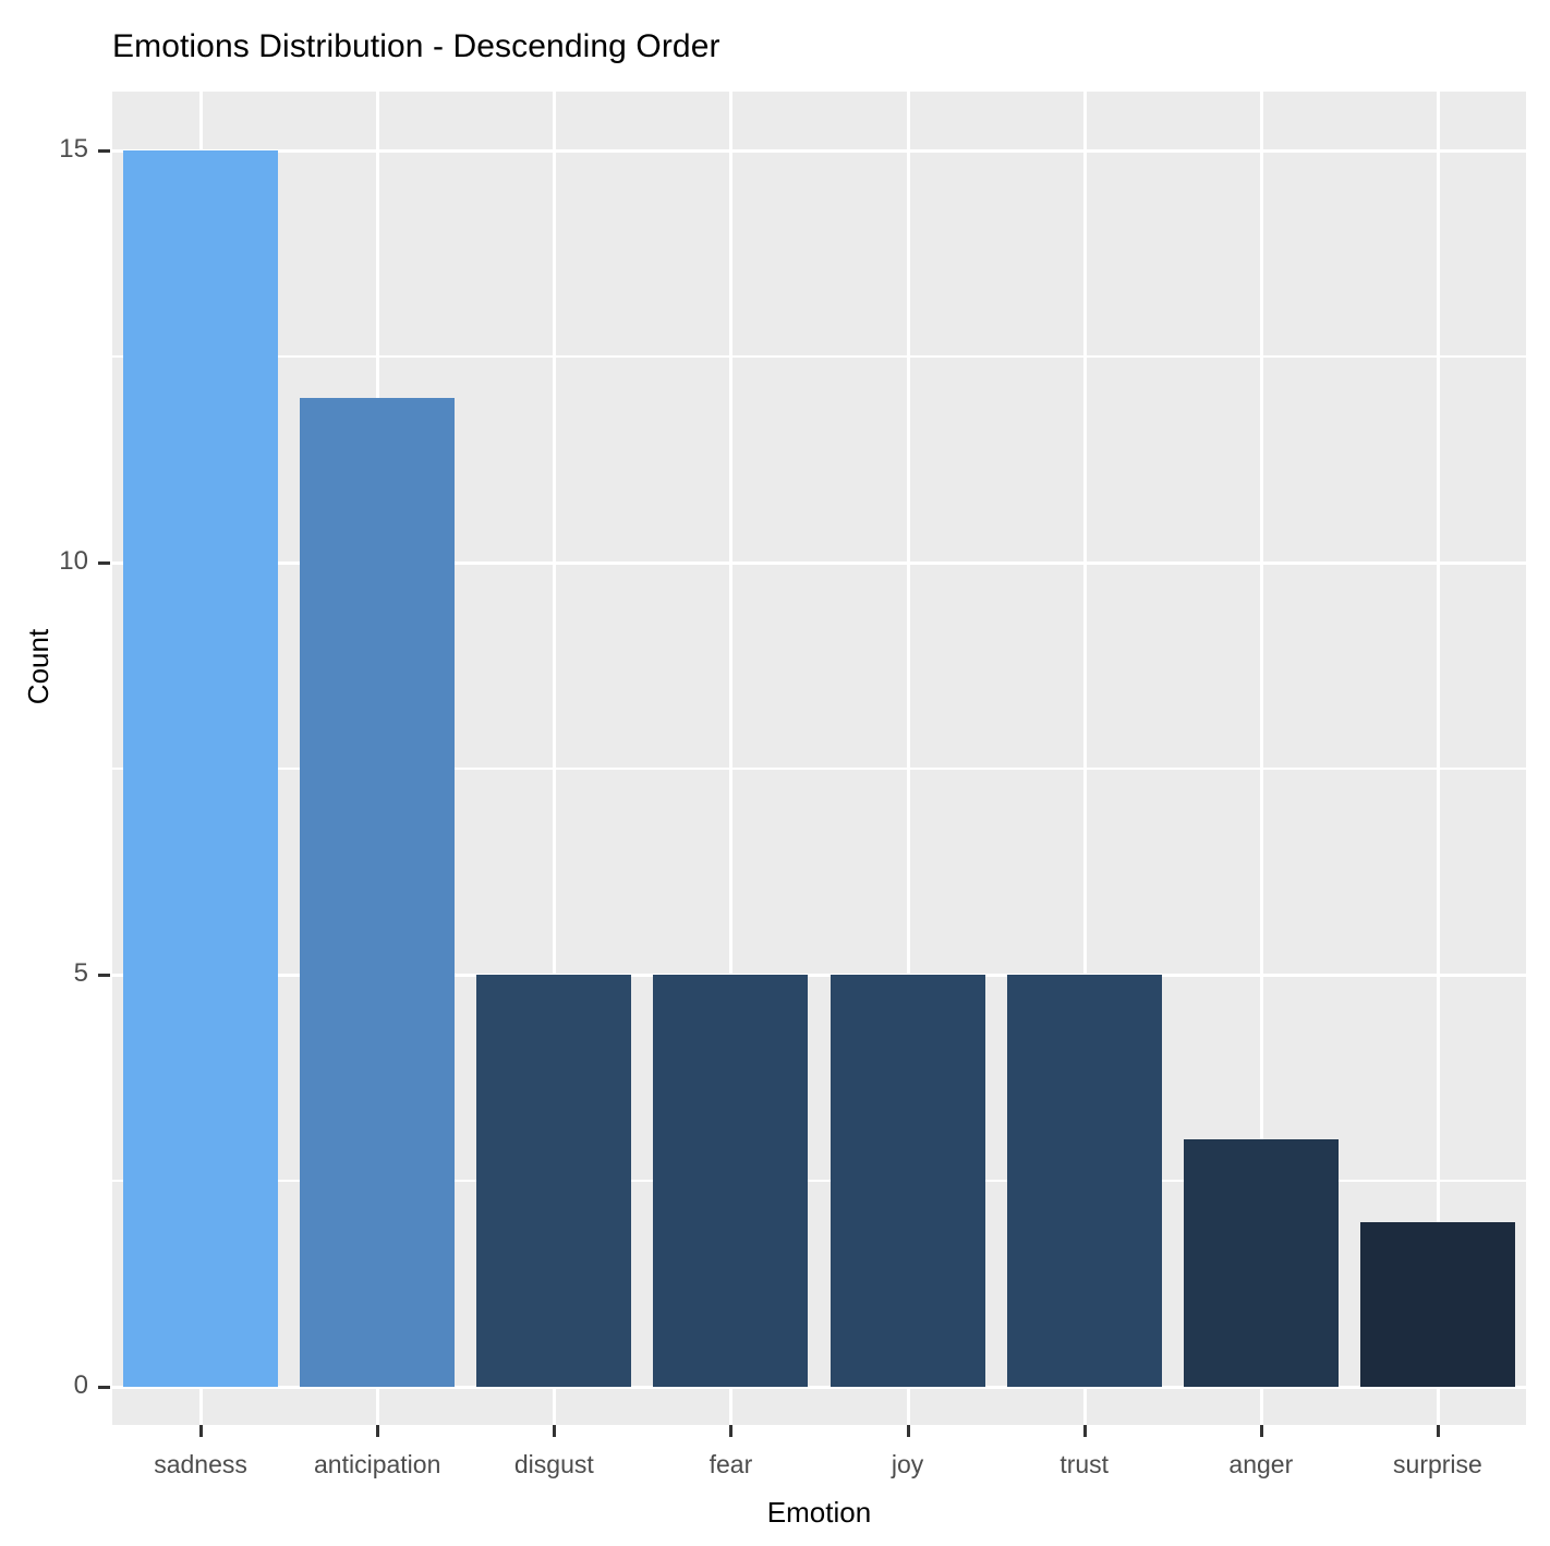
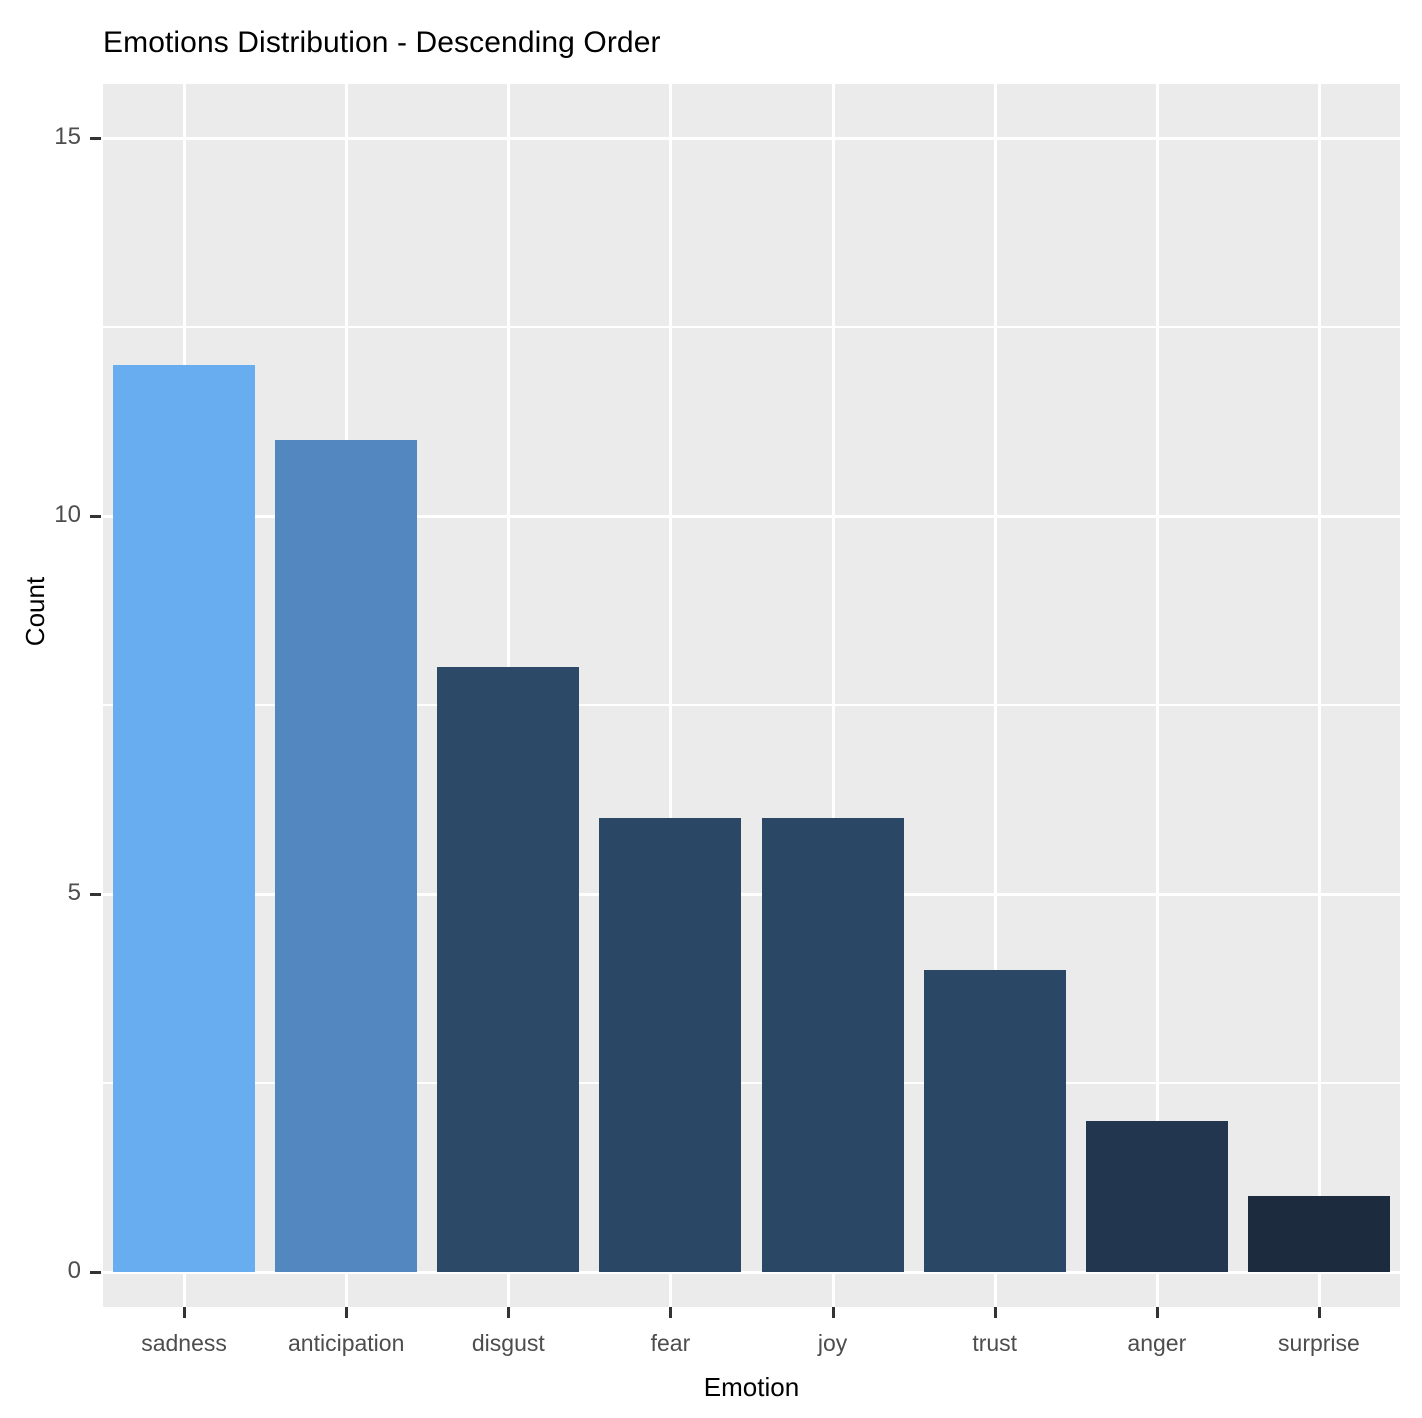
sadness: 15 -> 12
anticipation: 12 -> 11
disgust: 5 -> 8
fear: 5 -> 6
joy: 5 -> 6
trust: 5 -> 4
anger: 3 -> 2
surprise: 2 -> 1
